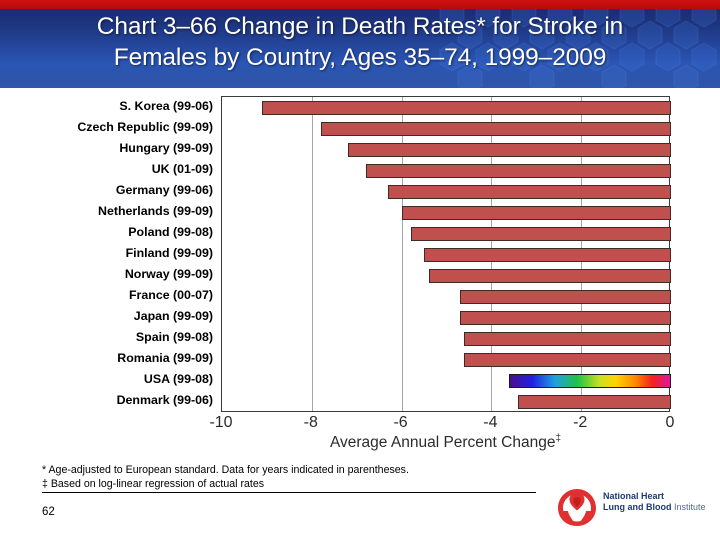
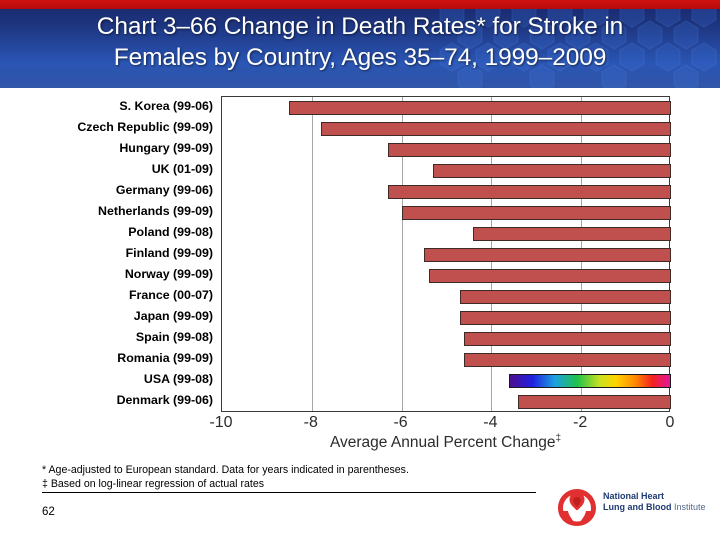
S. Korea (99-06): -9.1 -> -8.5
Hungary (99-09): -7.2 -> -6.3
UK (01-09): -6.8 -> -5.3
Poland (99-08): -5.8 -> -4.4
